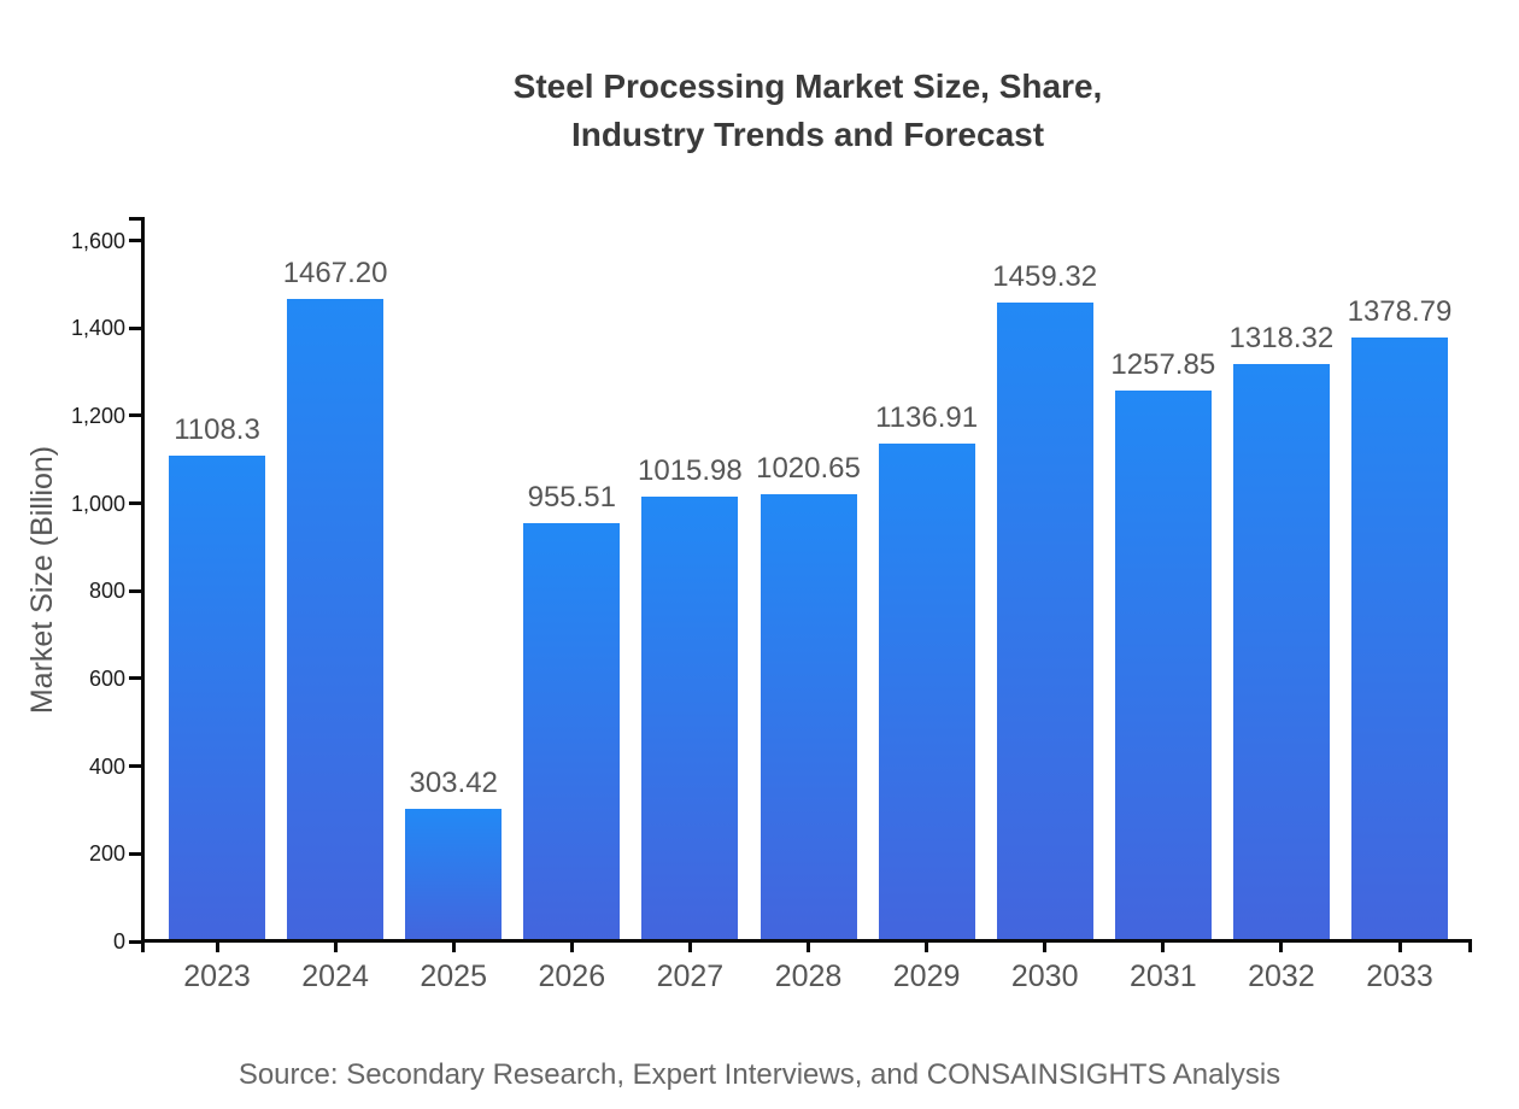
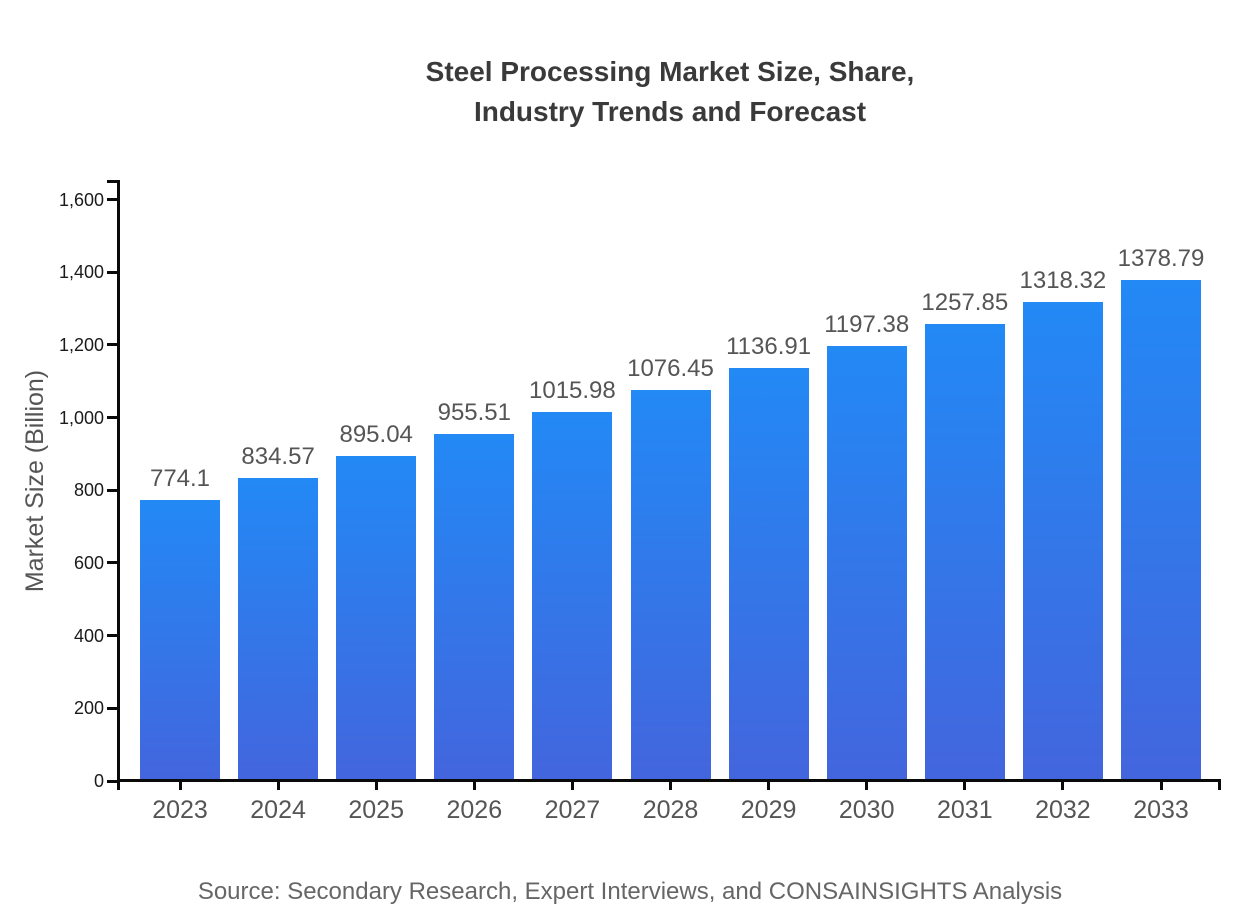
2023: 1108.3 -> 774.1
2024: 1467.20 -> 834.57
2025: 303.42 -> 895.04
2028: 1020.65 -> 1076.45
2030: 1459.32 -> 1197.38
